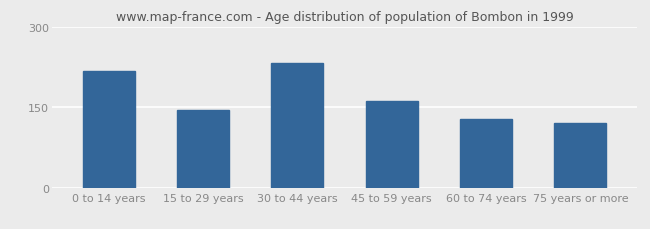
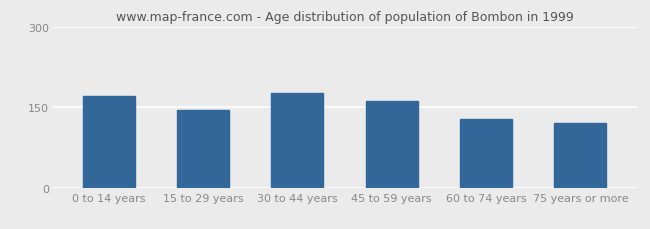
0 to 14 years: 218 -> 170
30 to 44 years: 232 -> 176
